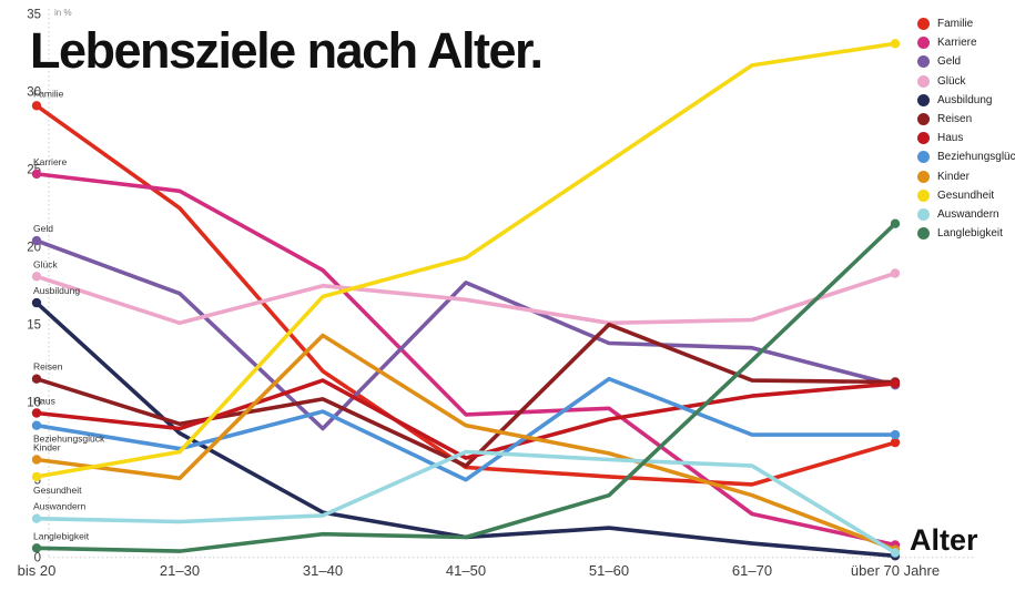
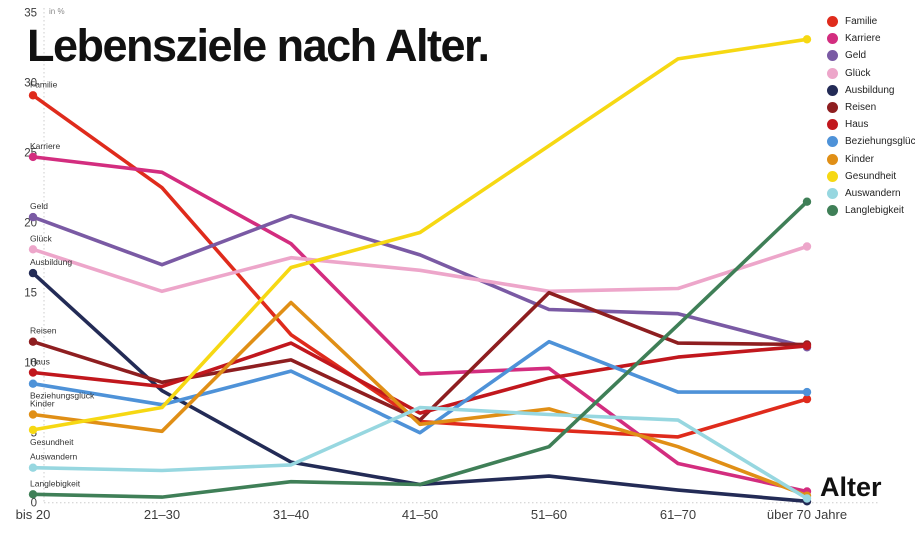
Geld/31–40: 8.3 -> 20.5
Kinder/41–50: 8.5 -> 5.6
